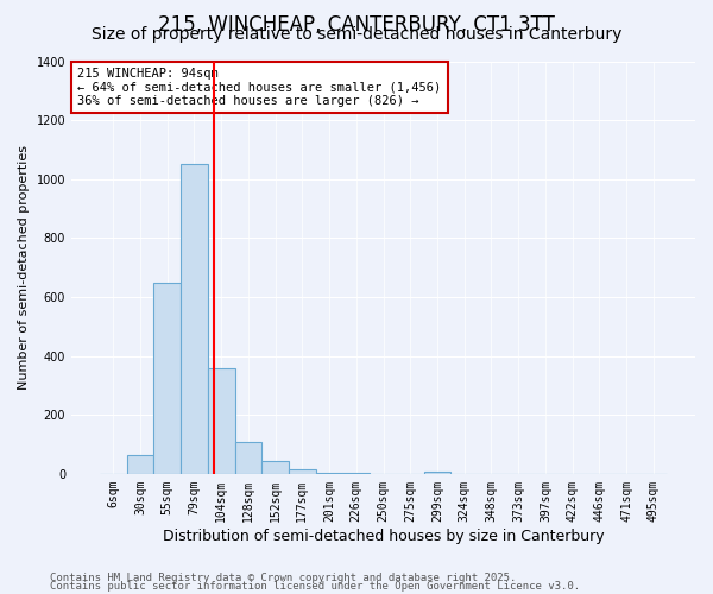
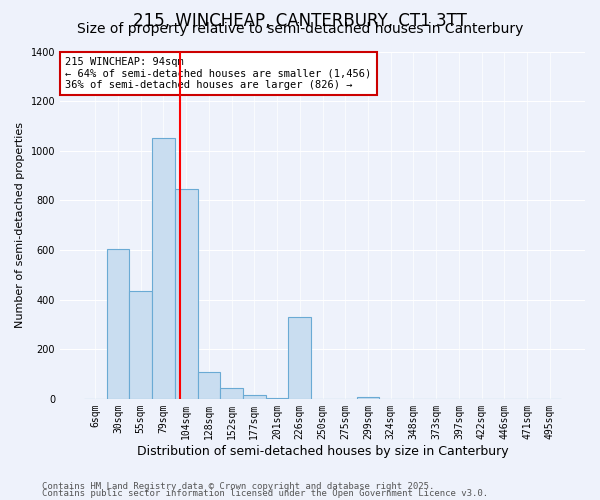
30sqm: 65 -> 605
55sqm: 650 -> 435
104sqm: 360 -> 845
226sqm: 5 -> 330
